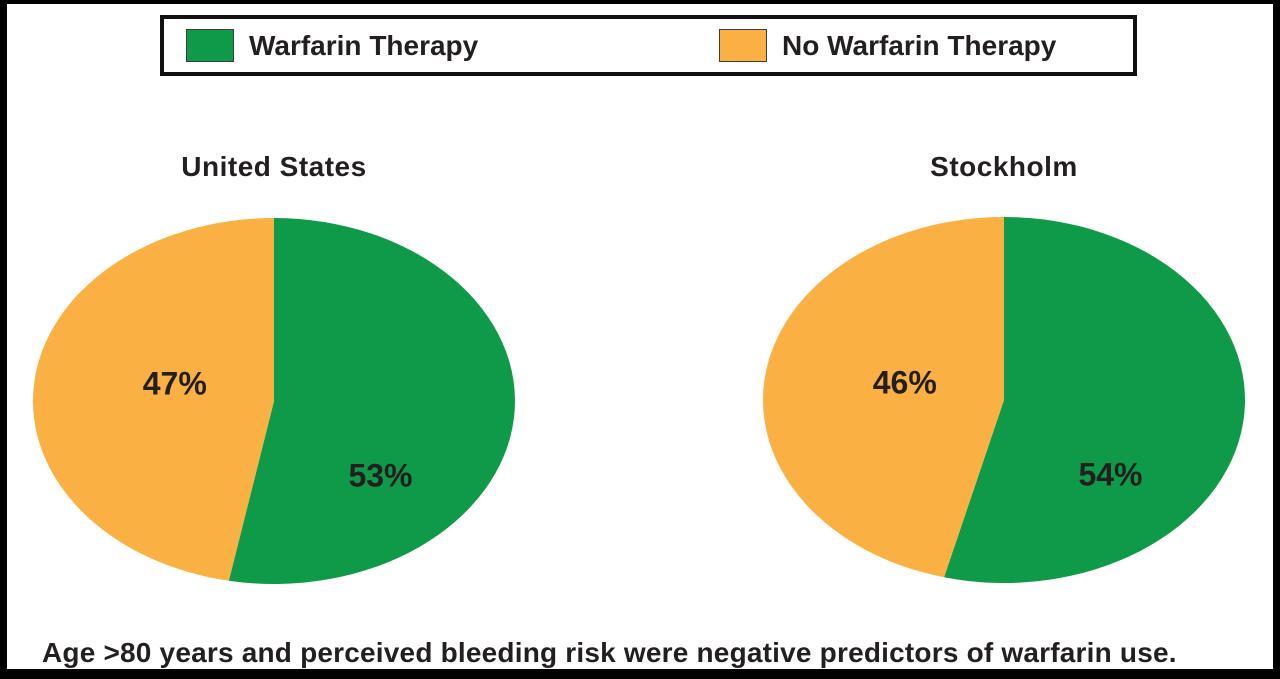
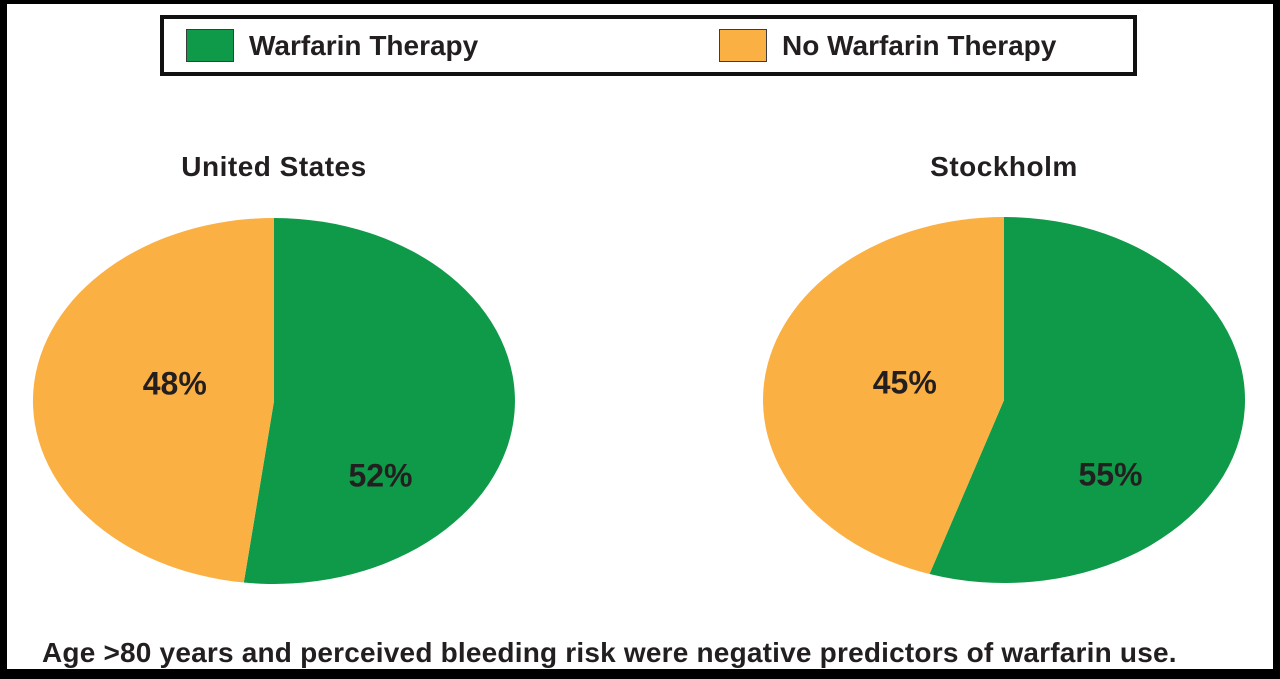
United States/Warfarin Therapy: 53% -> 52%
United States/No Warfarin Therapy: 47% -> 48%
Stockholm/Warfarin Therapy: 54% -> 55%
Stockholm/No Warfarin Therapy: 46% -> 45%
